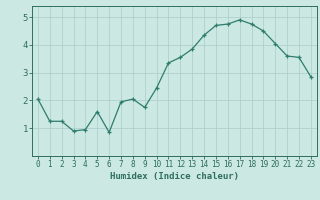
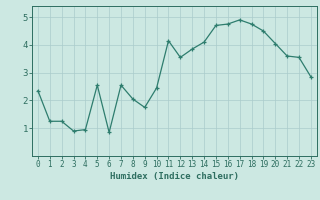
0: 2.05 -> 2.35
5: 1.60 -> 2.55
7: 1.95 -> 2.55
11: 3.35 -> 4.15
14: 4.35 -> 4.10
